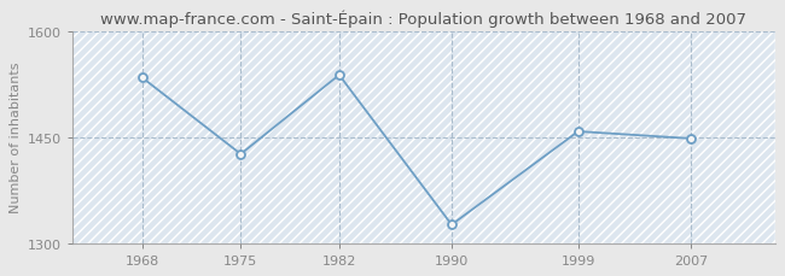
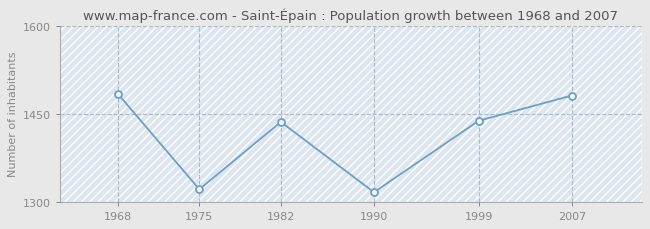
1968: 1534 -> 1484
1975: 1426 -> 1321
1982: 1538 -> 1436
1990: 1326 -> 1316
1999: 1458 -> 1438
2007: 1448 -> 1481
